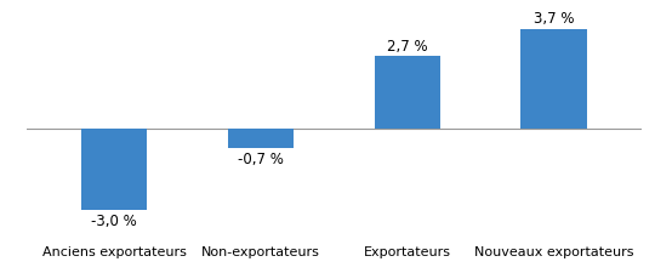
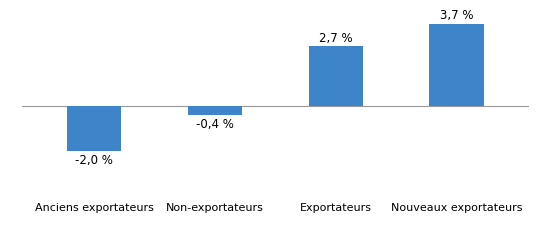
Anciens exportateurs: -3,0 -> -2,0
Non-exportateurs: -0,7 -> -0,4
